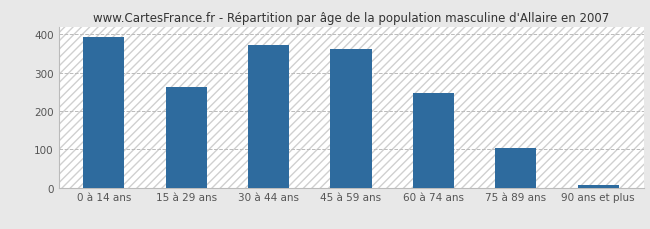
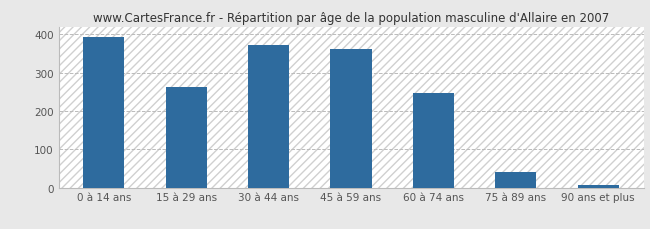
75 à 89 ans: 104 -> 40
